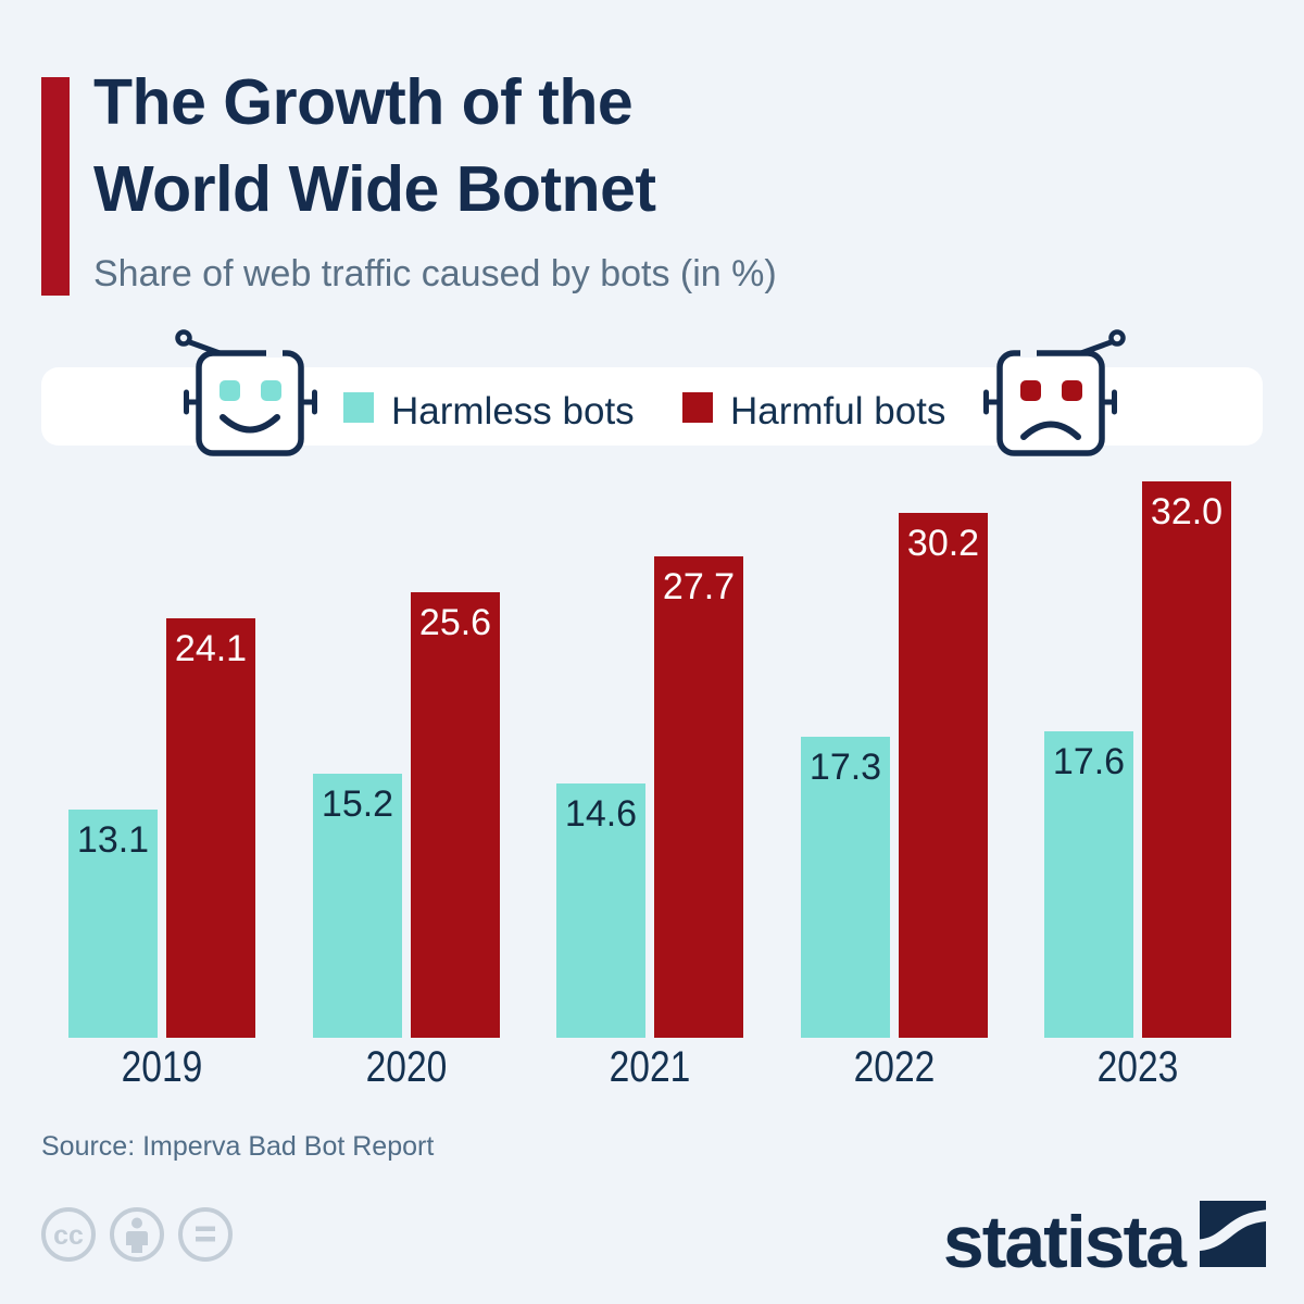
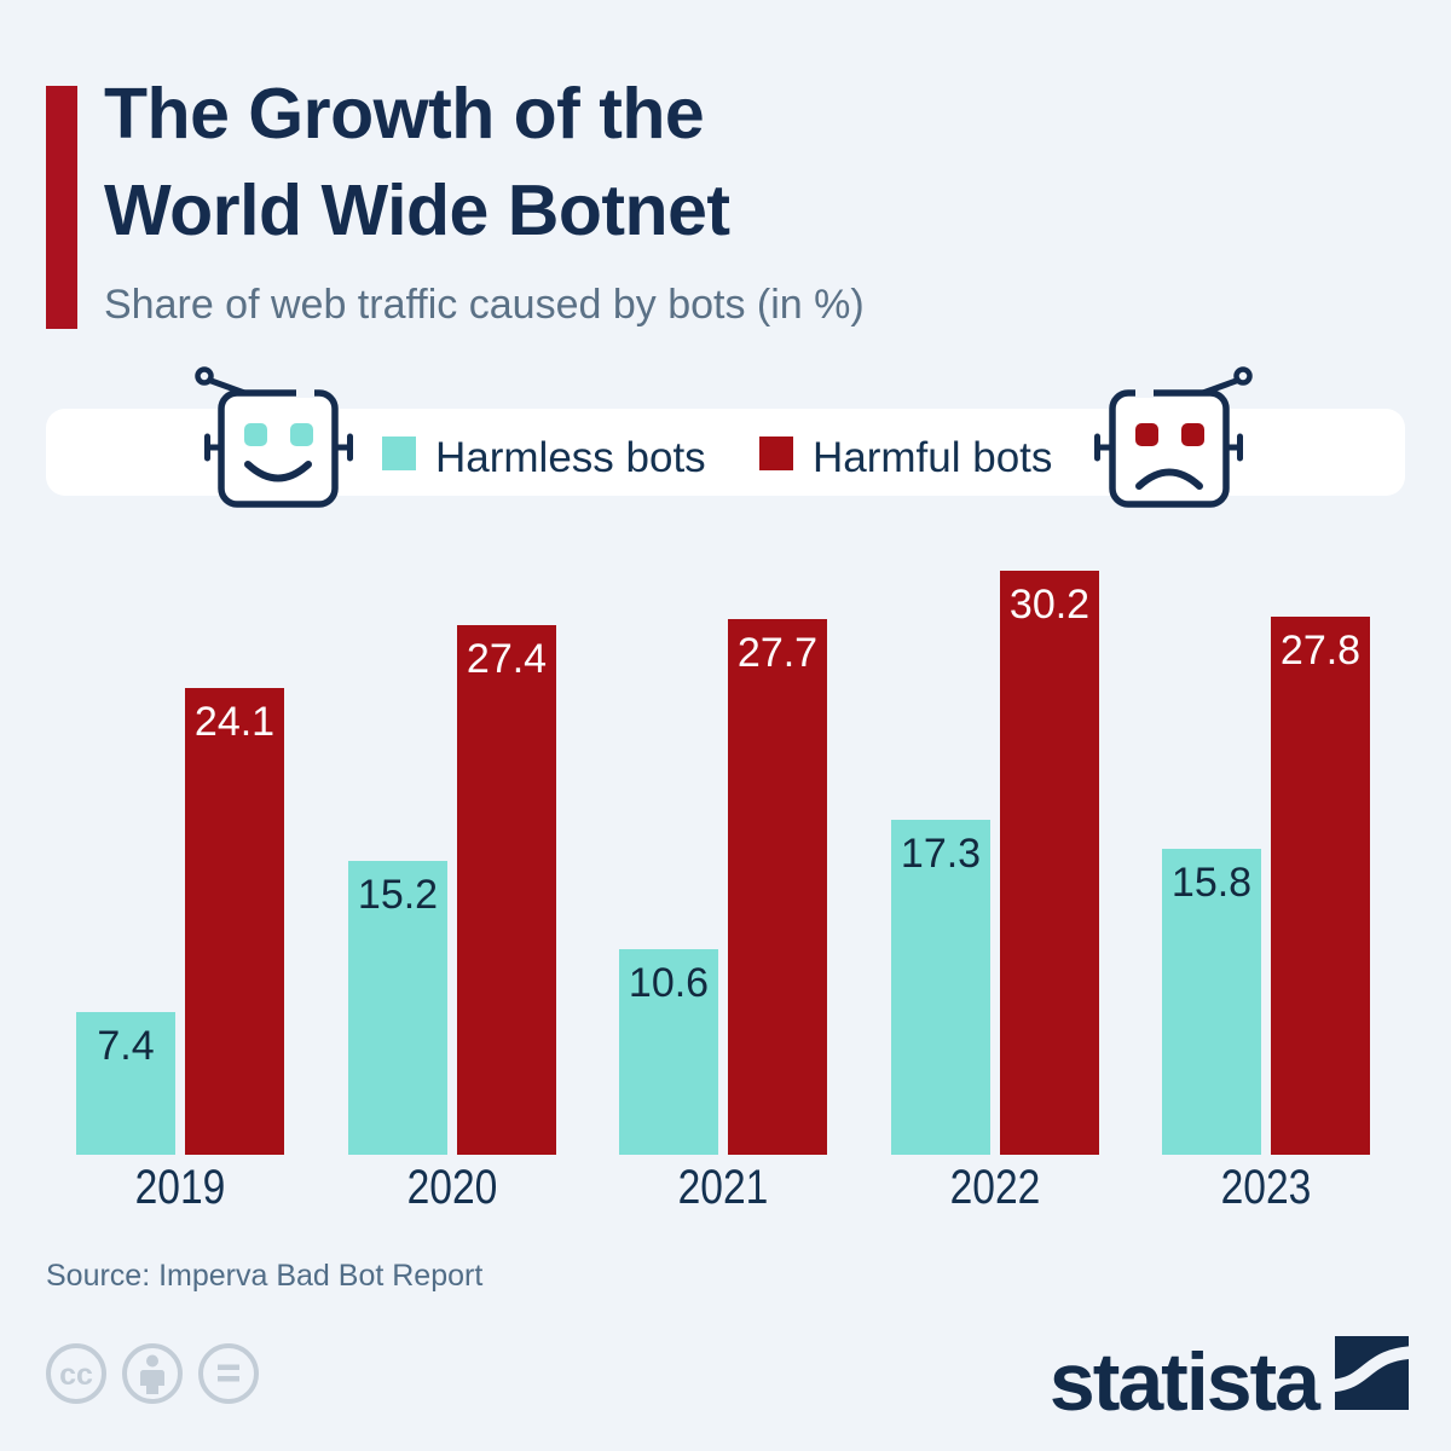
Harmless bots/2019: 13.1 -> 7.4
Harmful bots/2020: 25.6 -> 27.4
Harmless bots/2021: 14.6 -> 10.6
Harmless bots/2023: 17.6 -> 15.8
Harmful bots/2023: 32.0 -> 27.8
